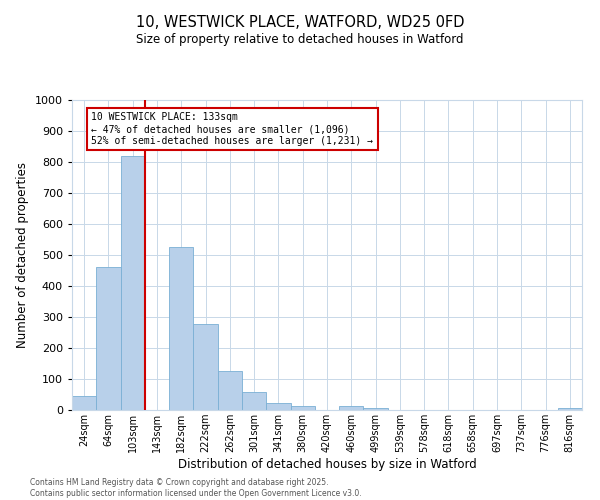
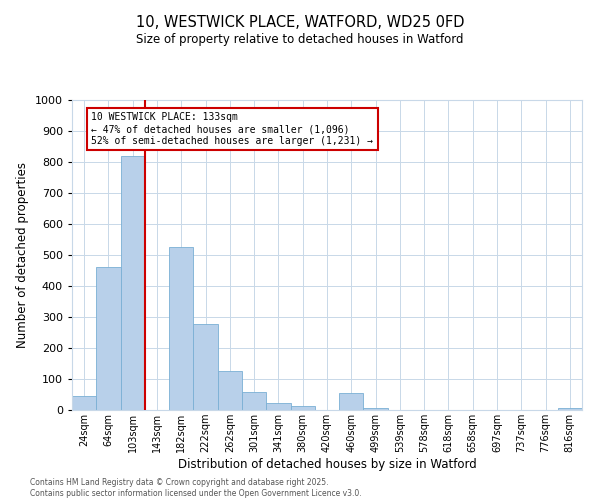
460sqm: 12 -> 55
